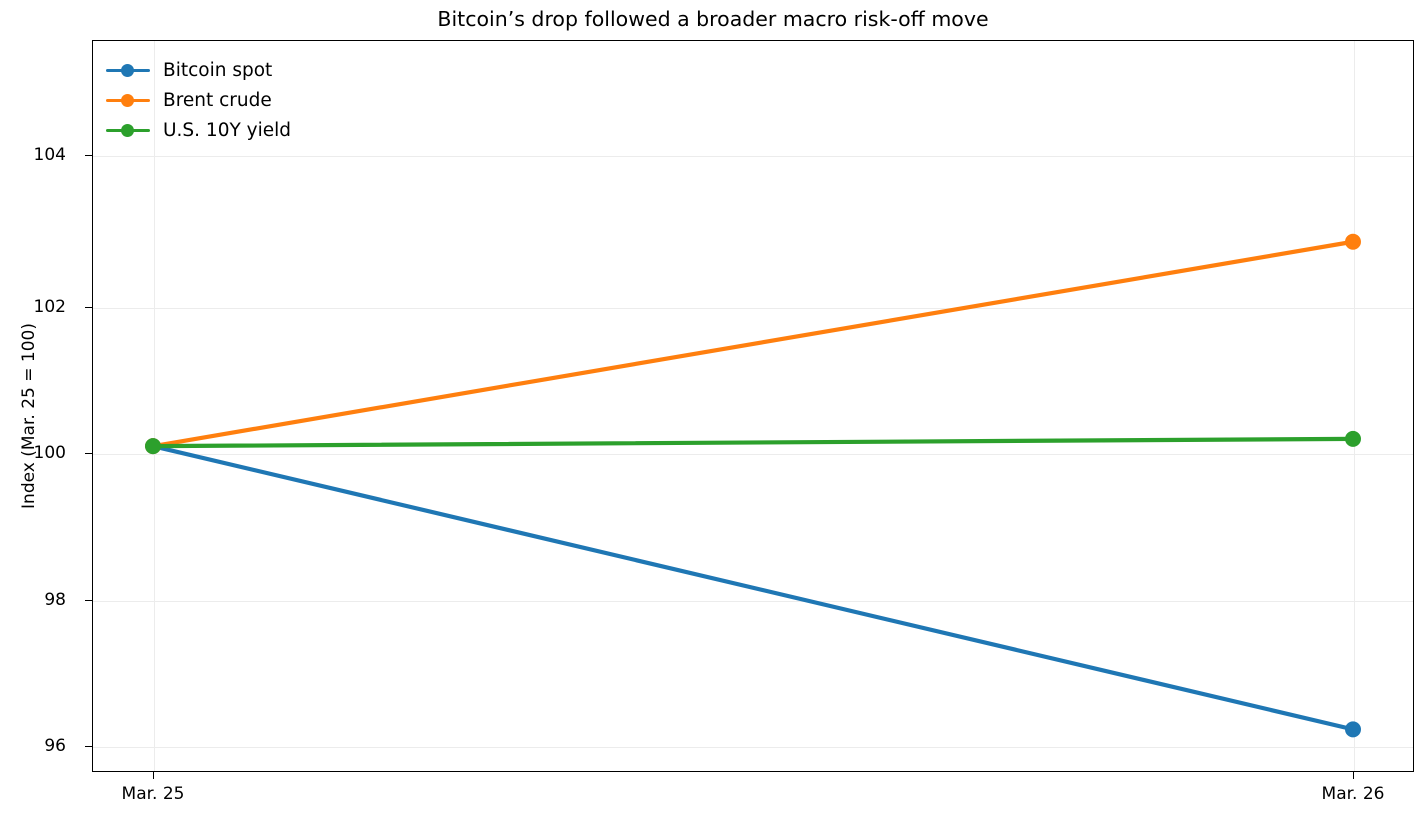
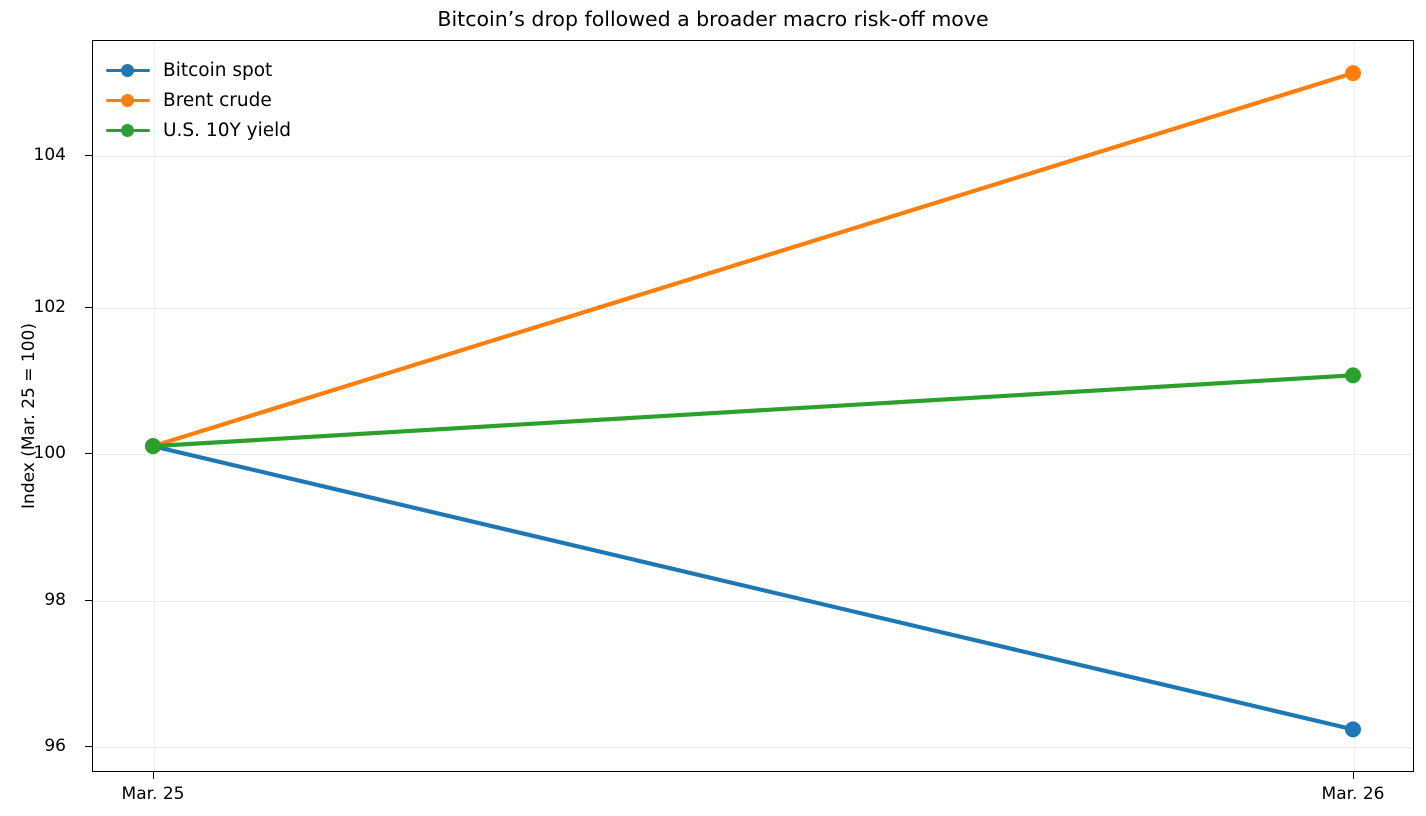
Brent crude/Mar. 26: 102.8 -> 105.1
U.S. 10Y yield/Mar. 26: 100.1 -> 101.0
